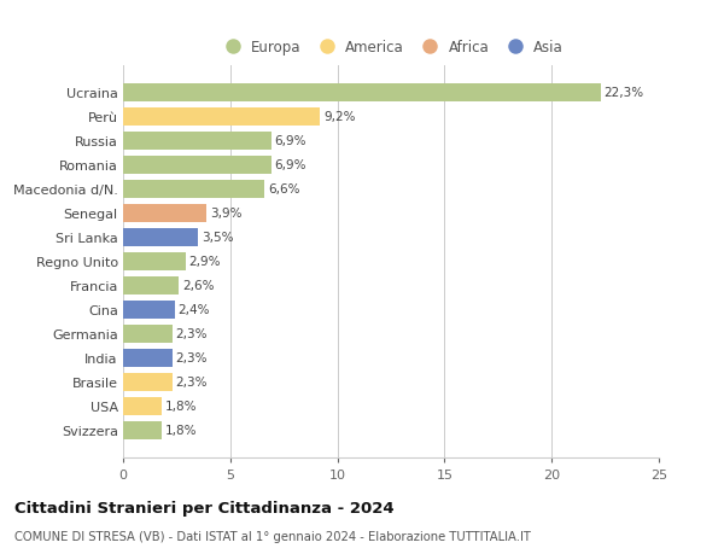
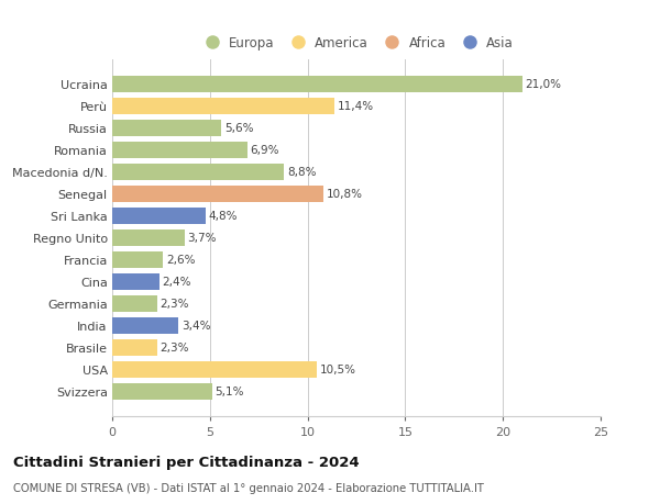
Ucraina: 22,3% -> 21,0%
Perù: 9,2% -> 11,4%
Russia: 6,9% -> 5,6%
Macedonia d/N.: 6,6% -> 8,8%
Senegal: 3,9% -> 10,8%
Sri Lanka: 3,5% -> 4,8%
Regno Unito: 2,9% -> 3,7%
India: 2,3% -> 3,4%
USA: 1,8% -> 10,5%
Svizzera: 1,8% -> 5,1%
